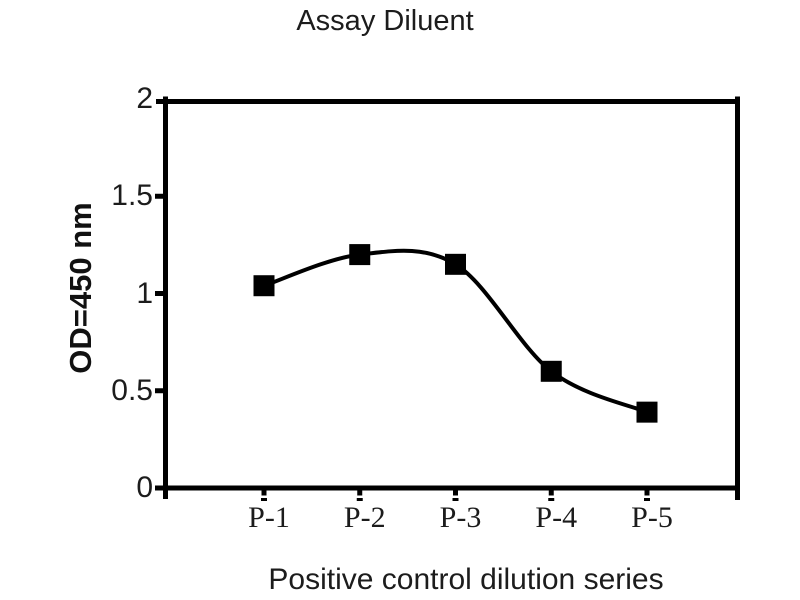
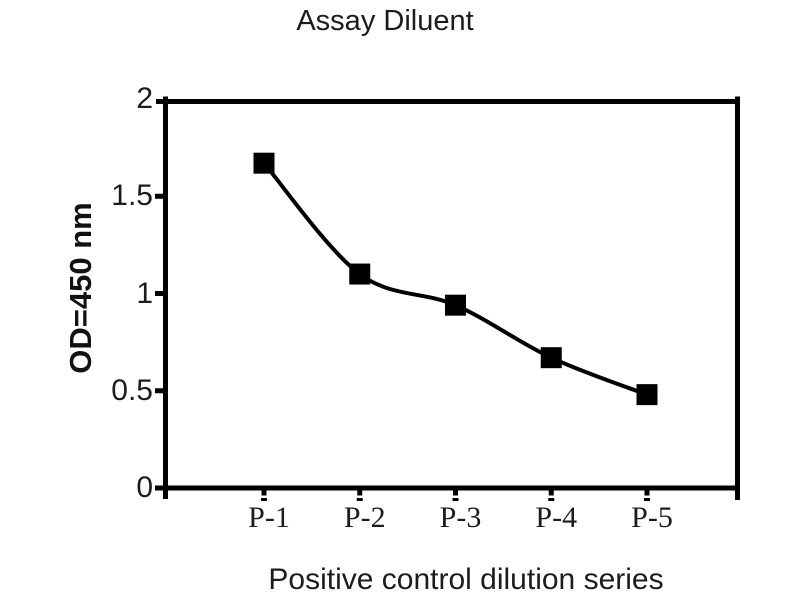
P-1: 1.04 -> 1.67
P-2: 1.20 -> 1.10
P-3: 1.15 -> 0.94
P-4: 0.60 -> 0.67
P-5: 0.39 -> 0.48
